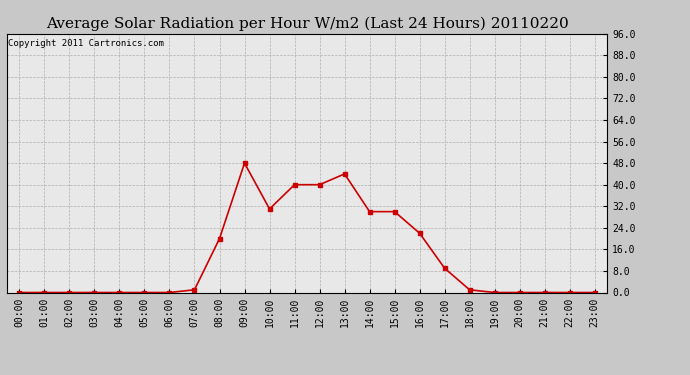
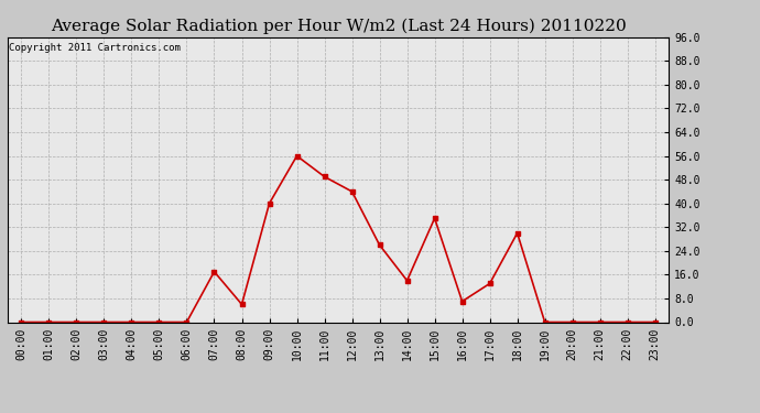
07:00: 1 -> 17
08:00: 20 -> 6
09:00: 48 -> 40
10:00: 31 -> 56
11:00: 40 -> 49
12:00: 40 -> 44
13:00: 44 -> 26
14:00: 30 -> 14
15:00: 30 -> 35
16:00: 22 -> 7
17:00: 9 -> 13
18:00: 1 -> 30
